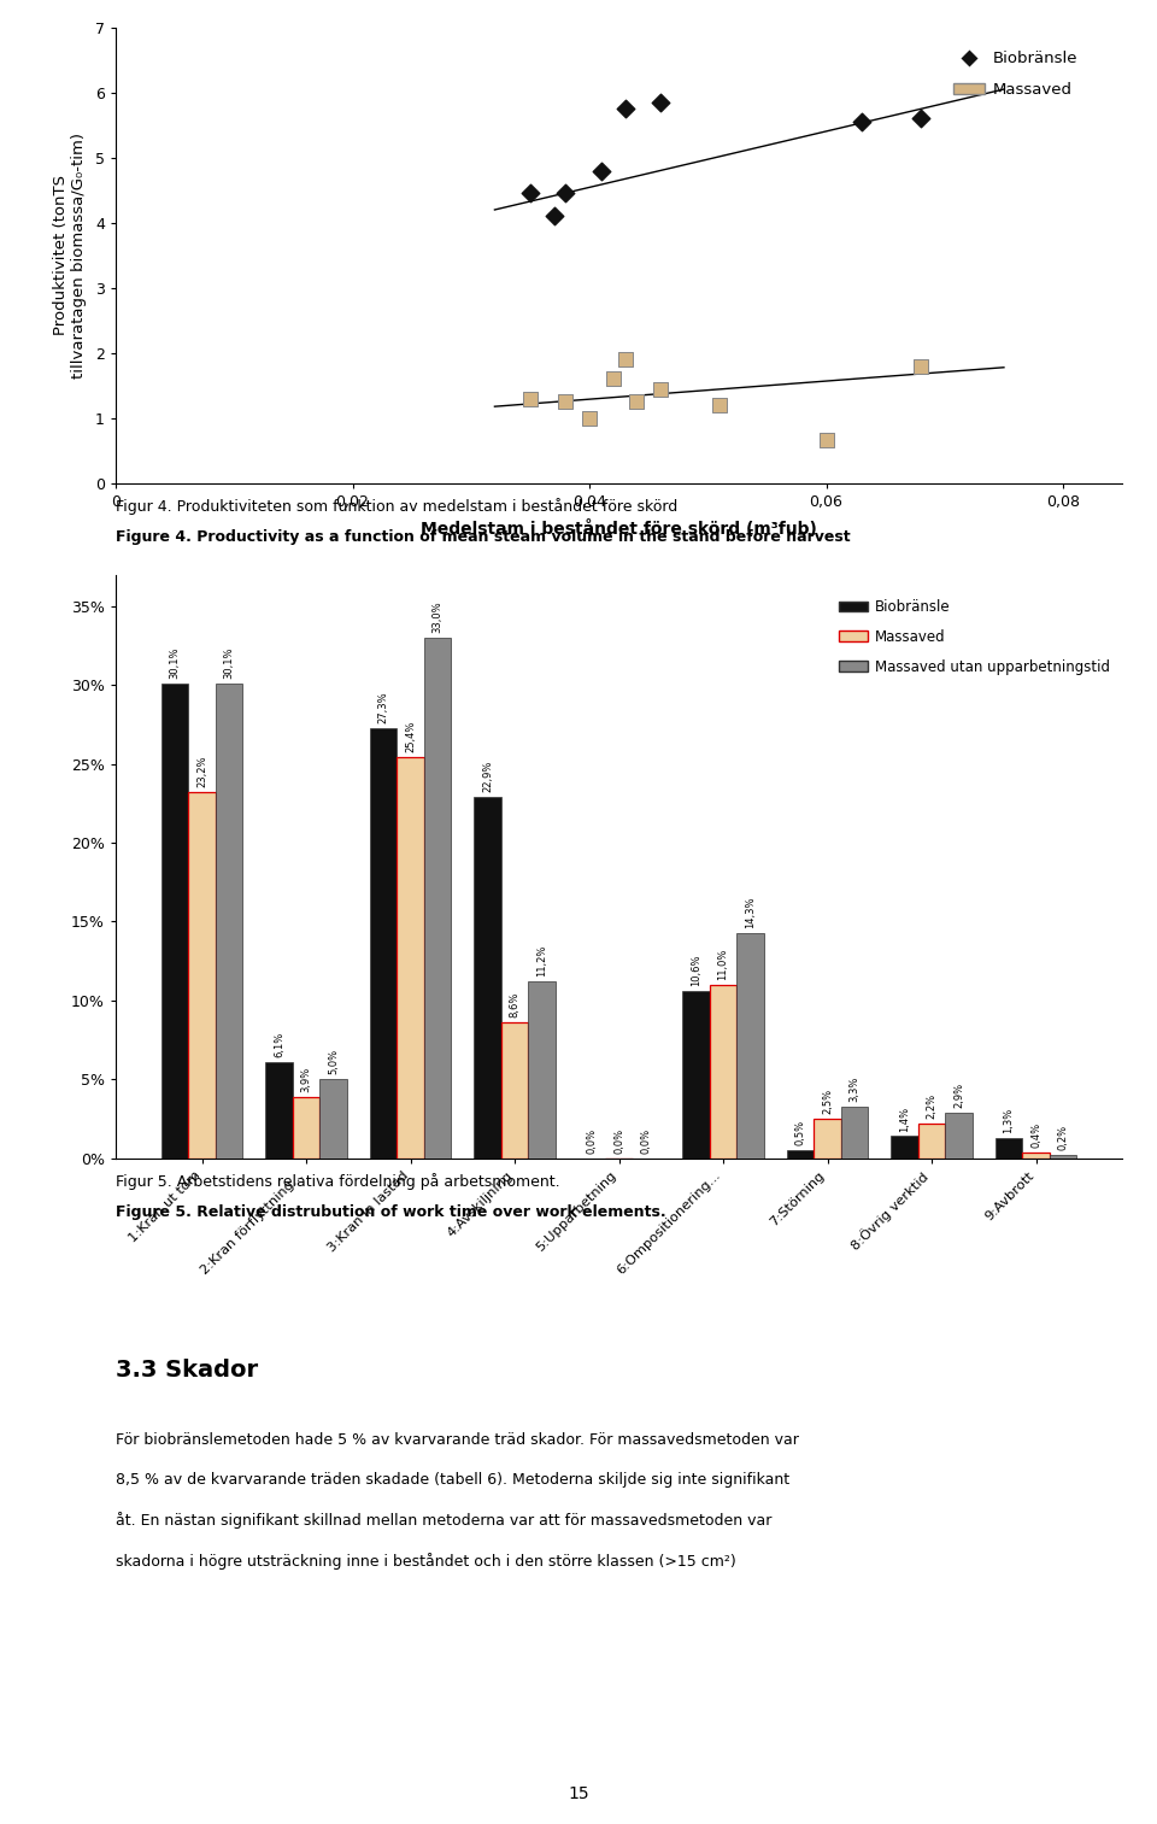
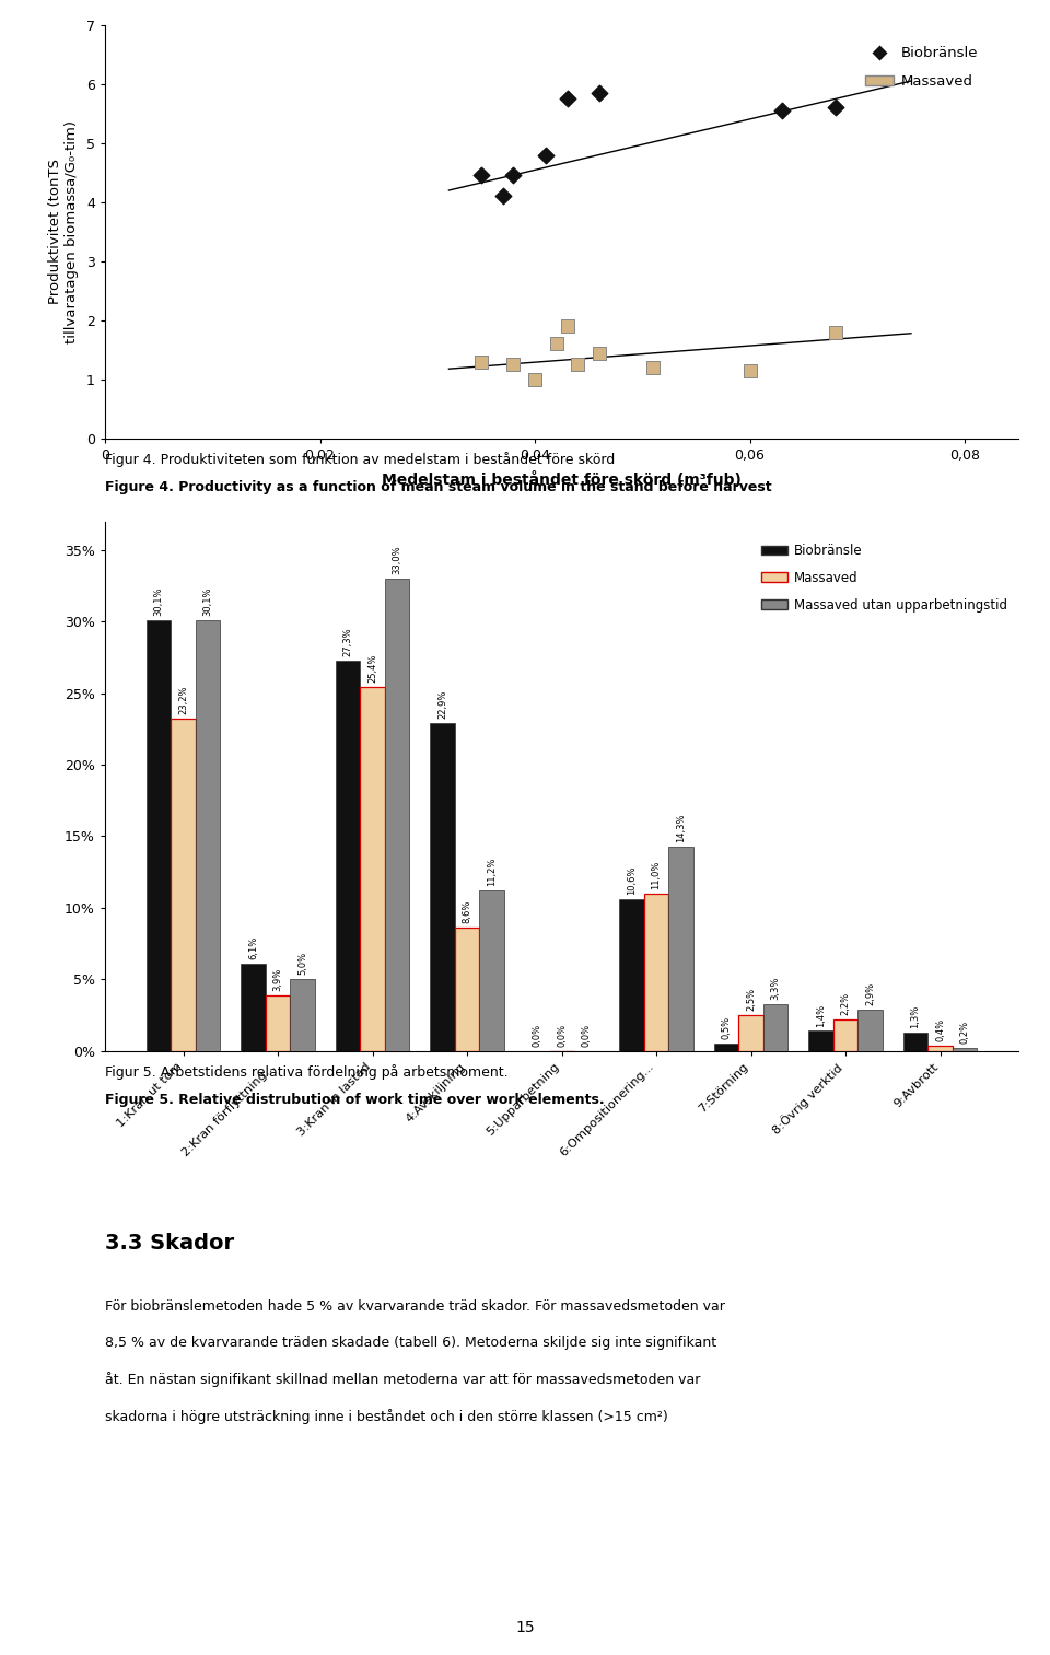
Massaved/0,06: 0.66 -> 1.15
